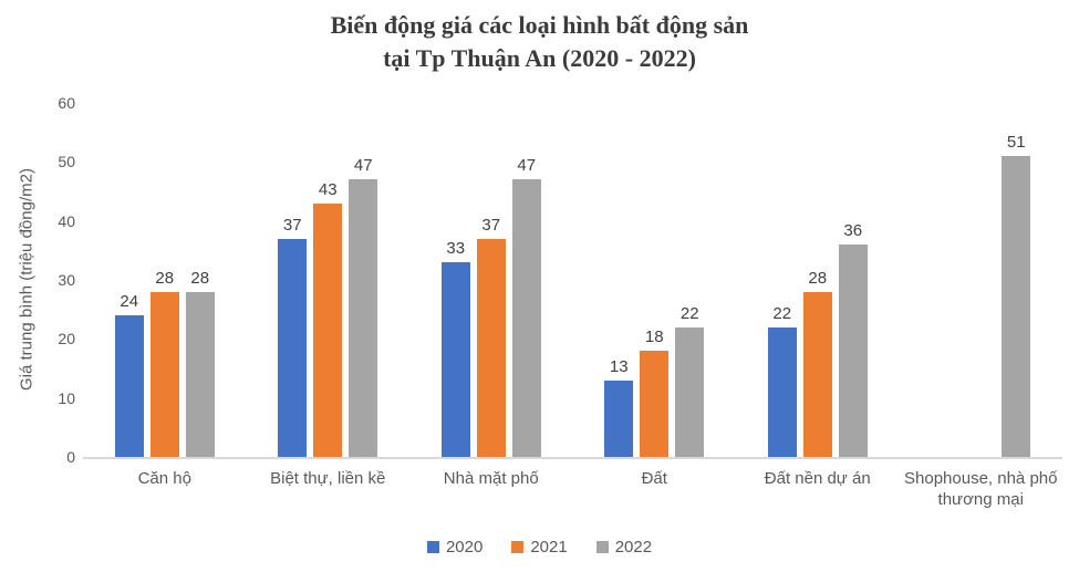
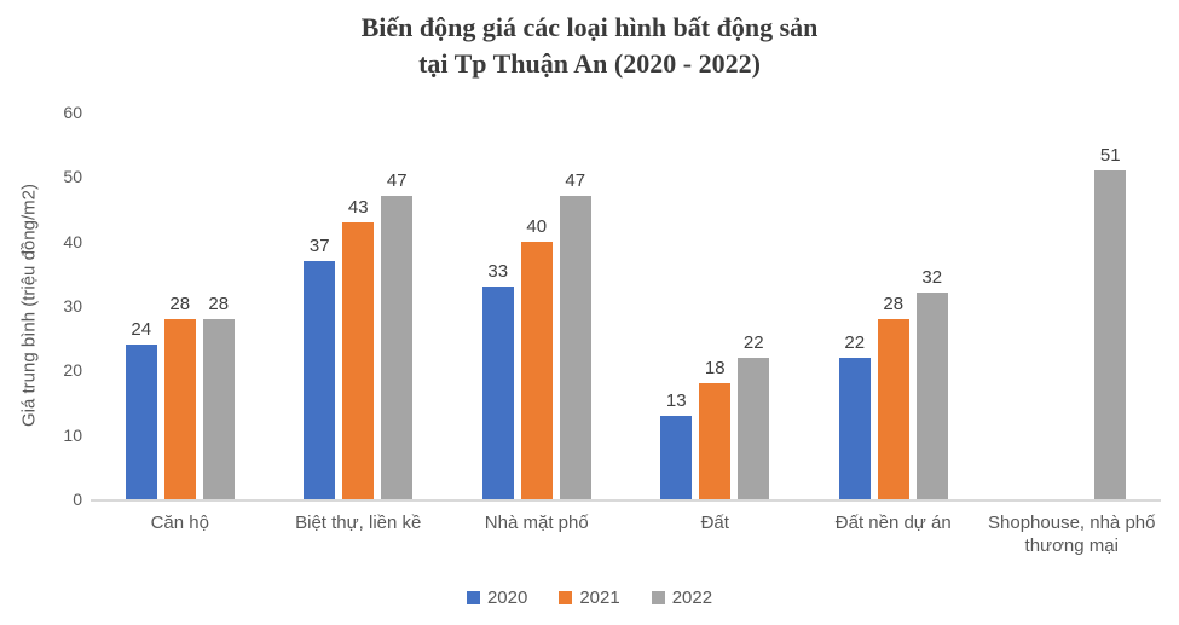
2021/Nhà mặt phố: 37 -> 40
2022/Đất nền dự án: 36 -> 32
